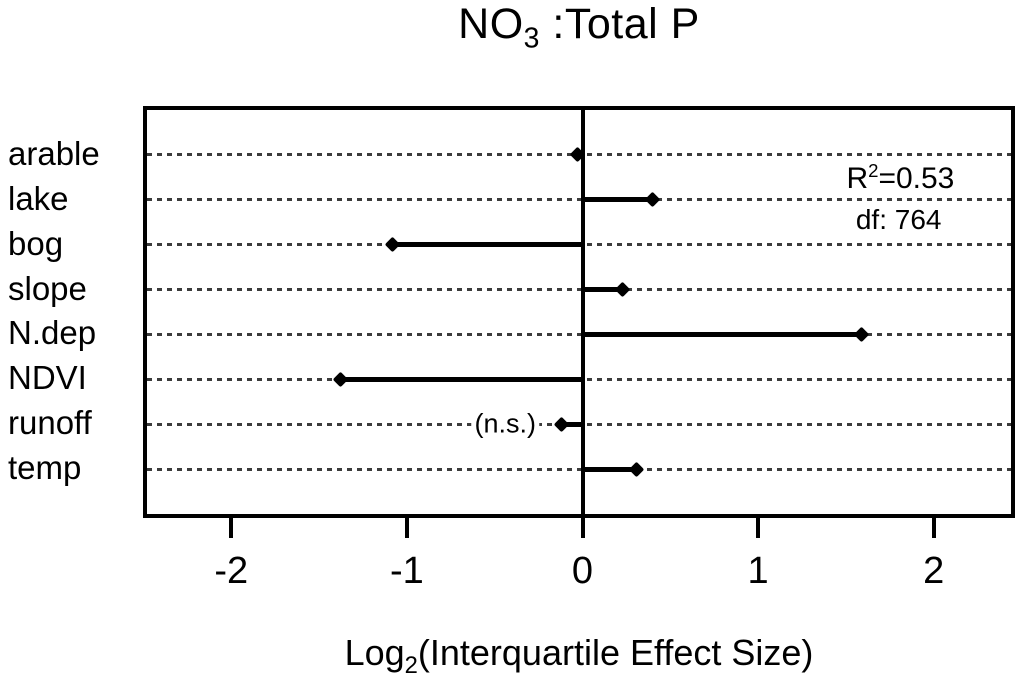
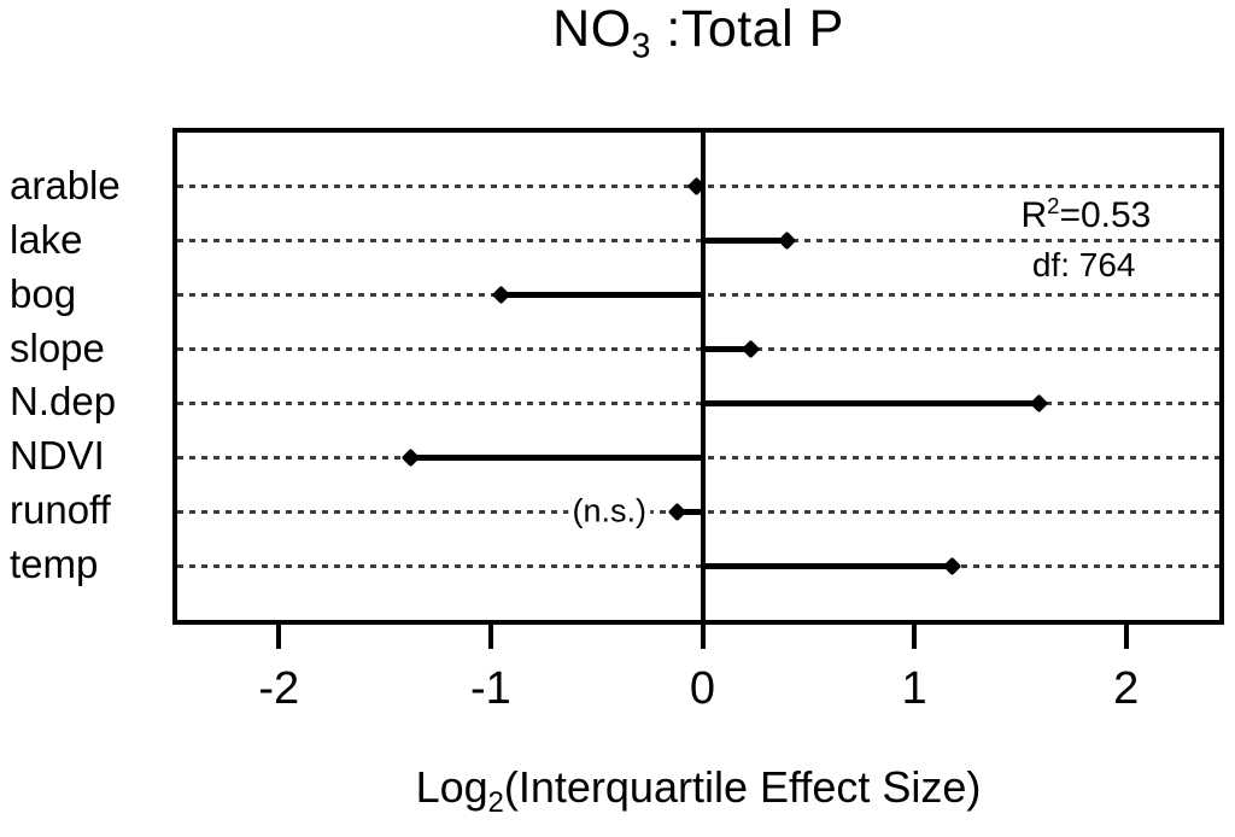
bog: -1.08 -> -0.95
temp: 0.31 -> 1.18
